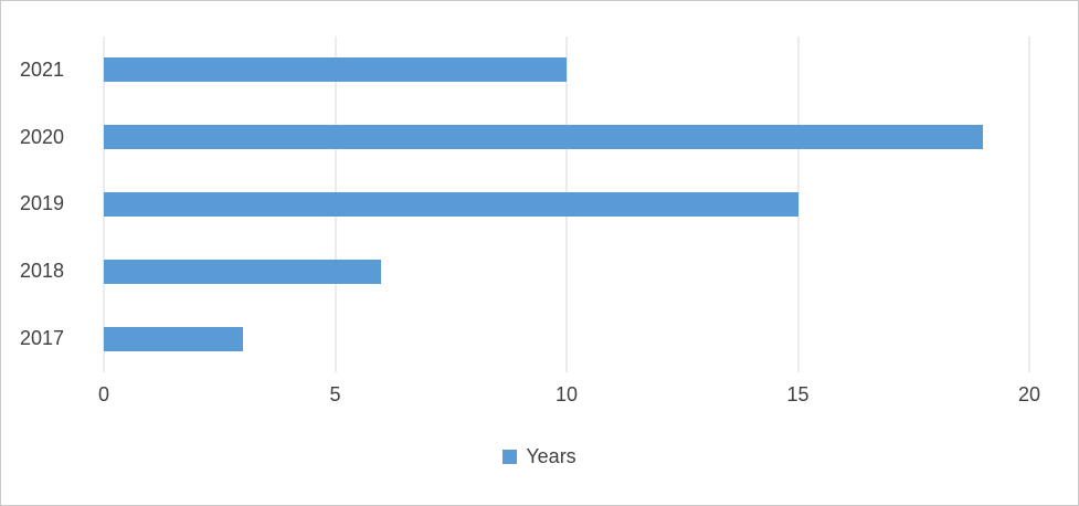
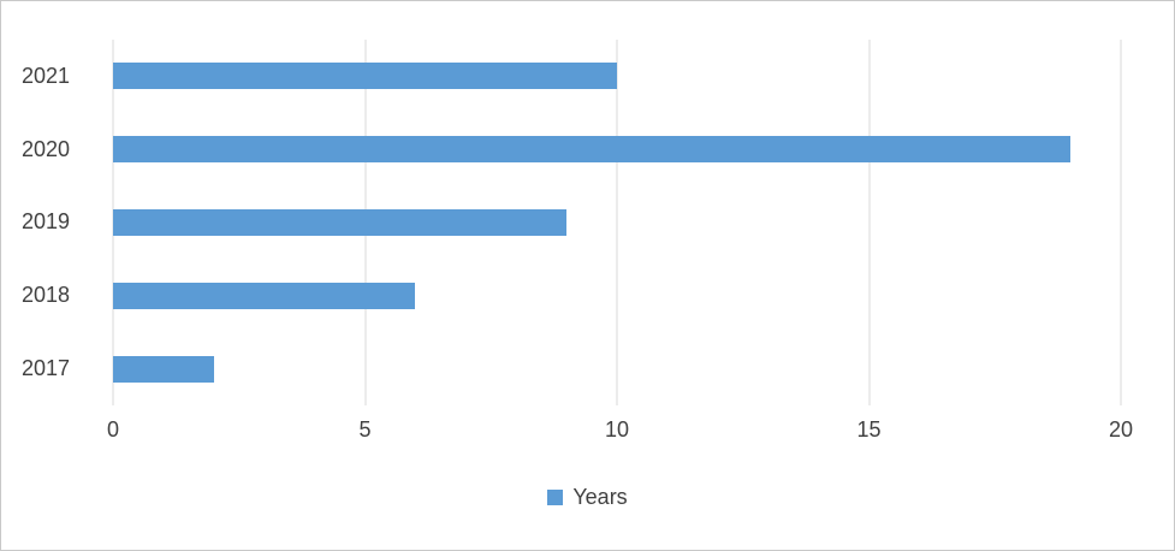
2019: 15 -> 9
2017: 3 -> 2
